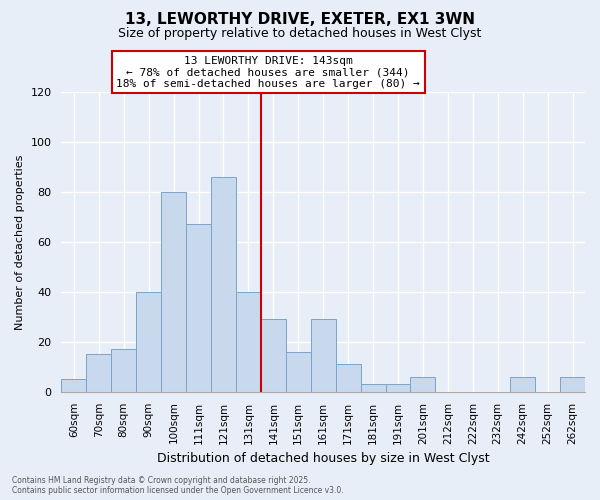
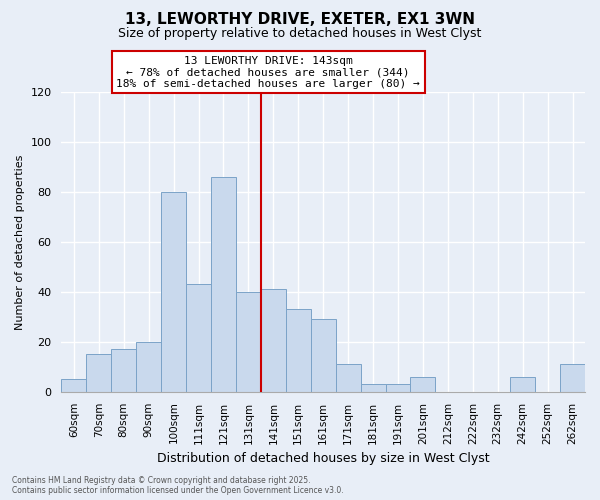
90sqm: 40 -> 20
111sqm: 67 -> 43
141sqm: 29 -> 41
151sqm: 16 -> 33
262sqm: 6 -> 11
